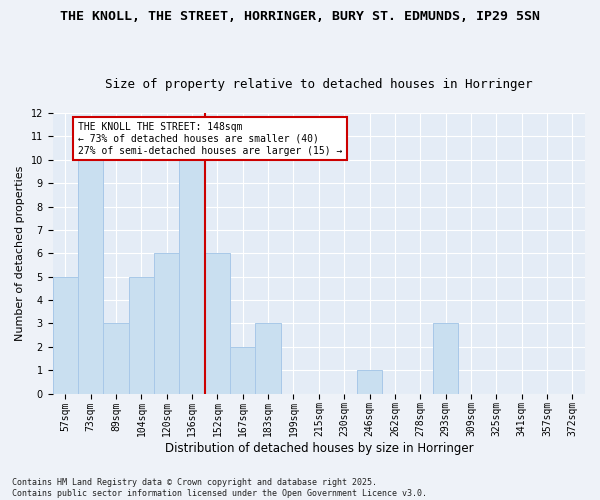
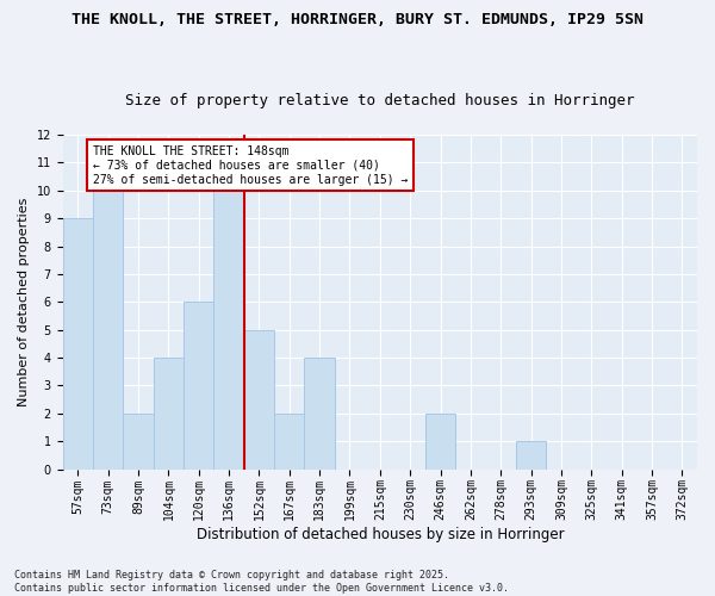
57sqm: 5 -> 9
89sqm: 3 -> 2
104sqm: 5 -> 4
152sqm: 6 -> 5
183sqm: 3 -> 4
246sqm: 1 -> 2
293sqm: 3 -> 1
